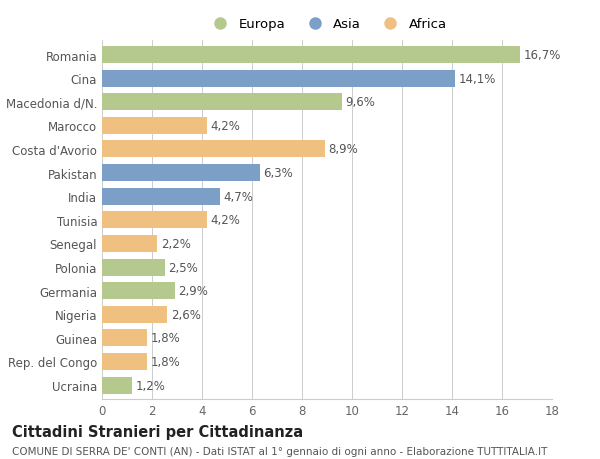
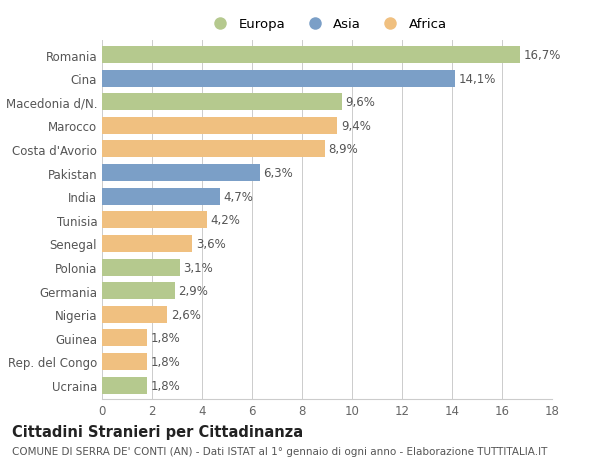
Marocco: 4,2% -> 9,4%
Senegal: 2,2% -> 3,6%
Polonia: 2,5% -> 3,1%
Ucraina: 1,2% -> 1,8%
